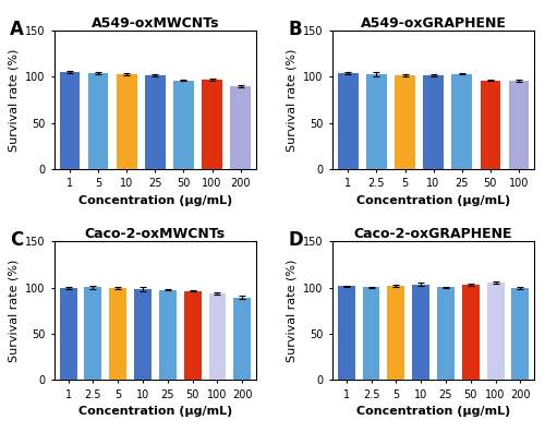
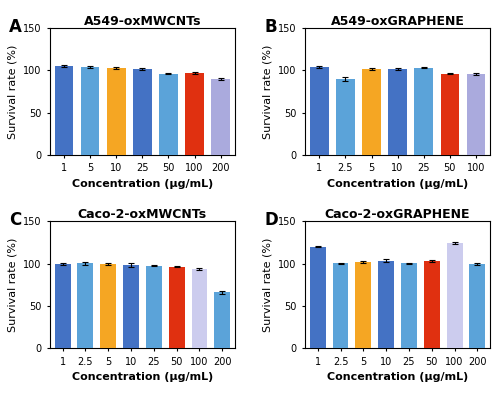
A549-oxGRAPHENE/2.5: 102 -> 90
Caco-2-oxMWCNTs/200: 90 -> 66
Caco-2-oxGRAPHENE/1: 102 -> 120
Caco-2-oxGRAPHENE/100: 105 -> 124
